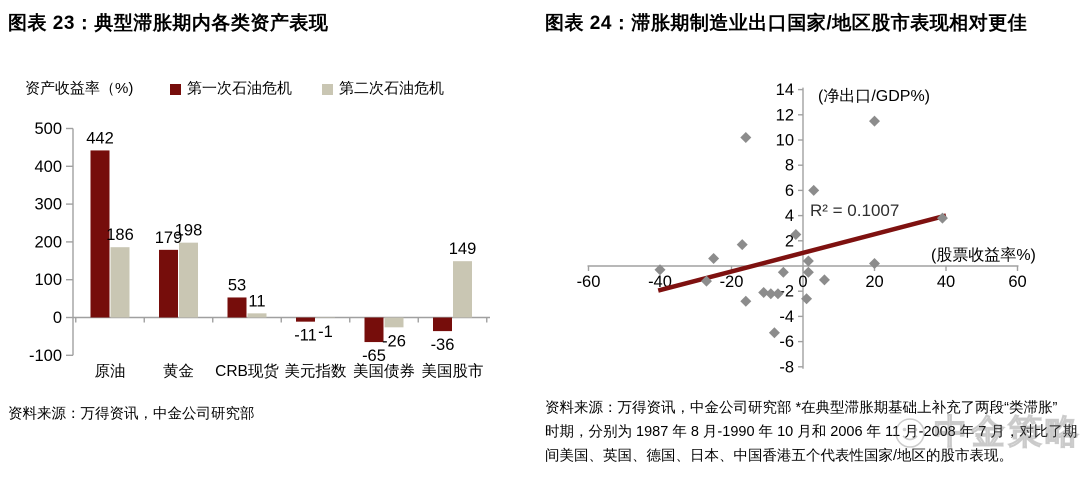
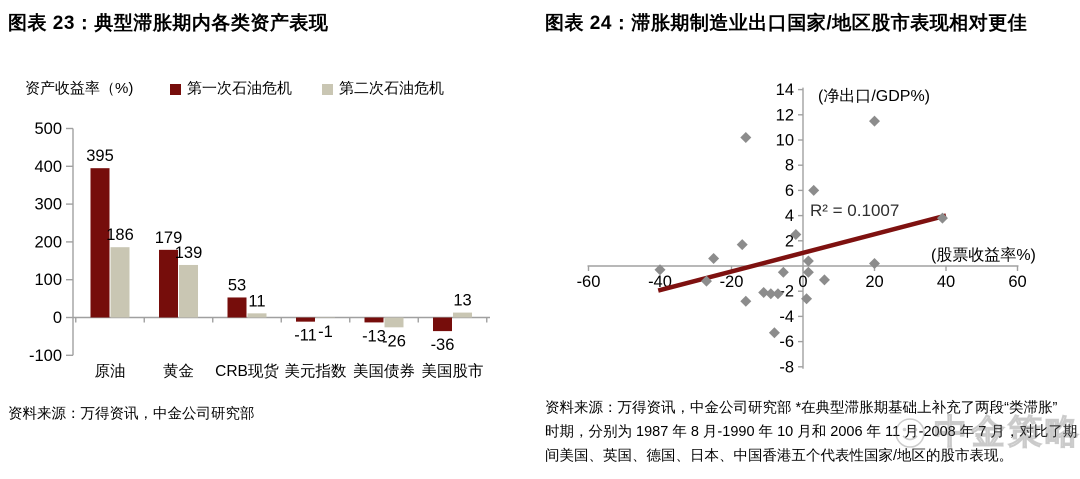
图表 23：典型滞胀期内各类资产表现/第一次石油危机/原油: 442 -> 395
图表 23：典型滞胀期内各类资产表现/第二次石油危机/黄金: 198 -> 139
图表 23：典型滞胀期内各类资产表现/第一次石油危机/美国债券: -65 -> -13
图表 23：典型滞胀期内各类资产表现/第二次石油危机/美国股市: 149 -> 13
